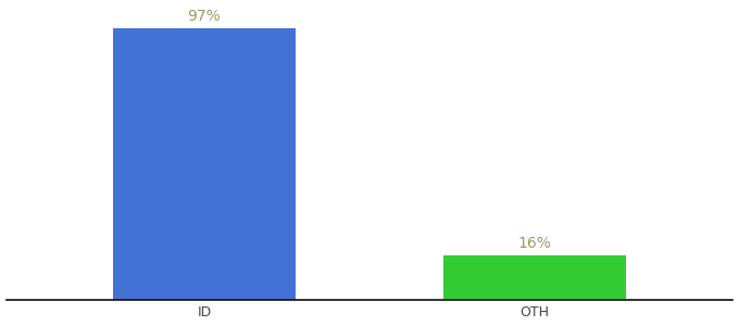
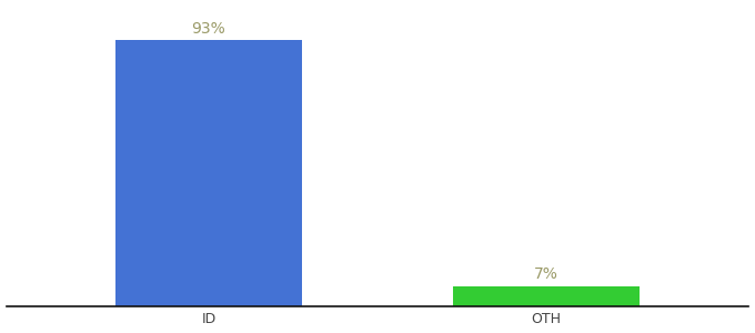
ID: 97% -> 93%
OTH: 16% -> 7%
